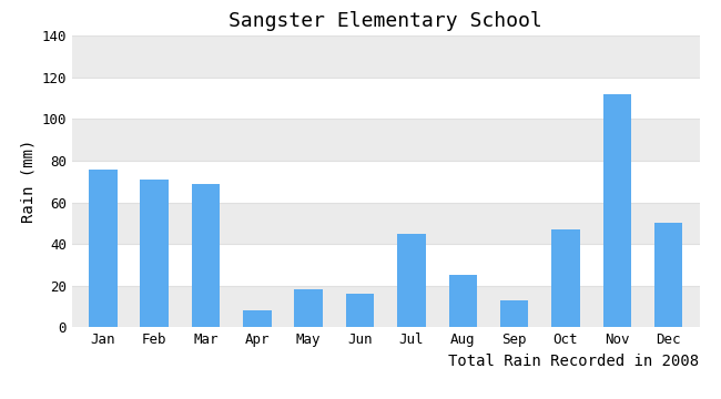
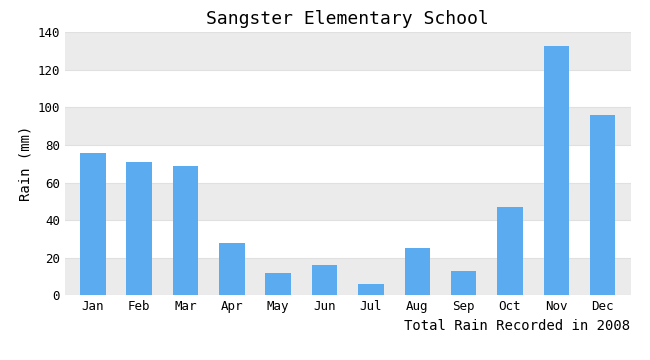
Apr: 8 -> 28
May: 18 -> 12
Jul: 45 -> 6
Nov: 112 -> 133
Dec: 50 -> 96
